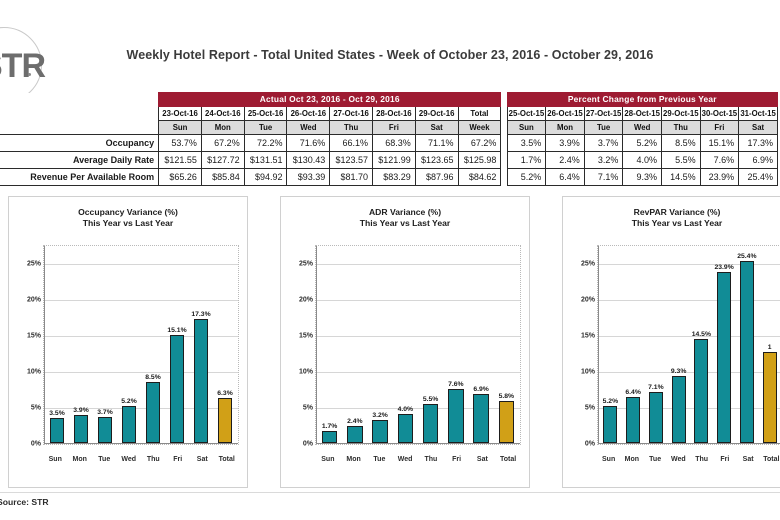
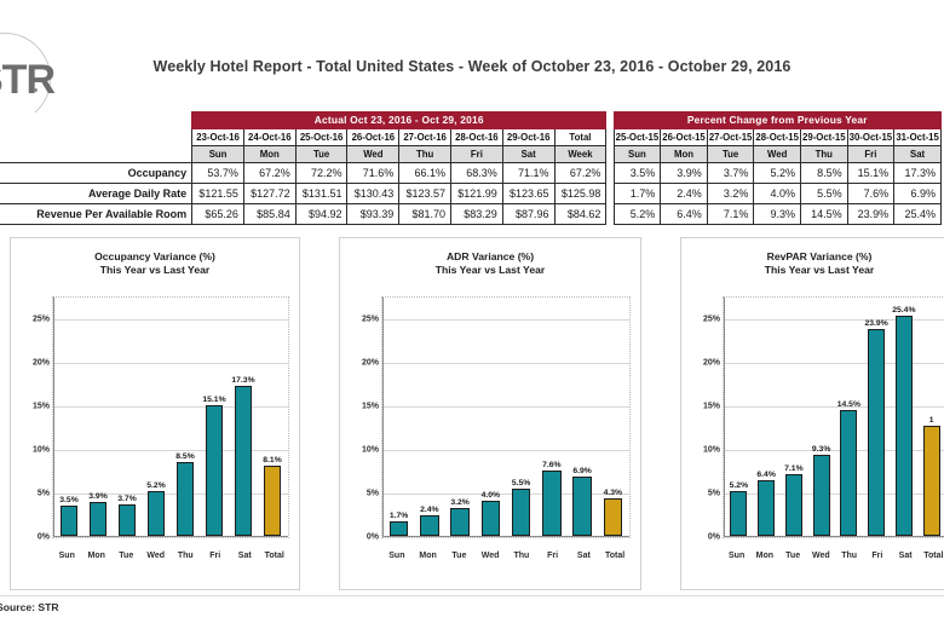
Occupancy Variance (%)/Total: 6.3% -> 8.1%
ADR Variance (%)/Total: 5.8% -> 4.3%
